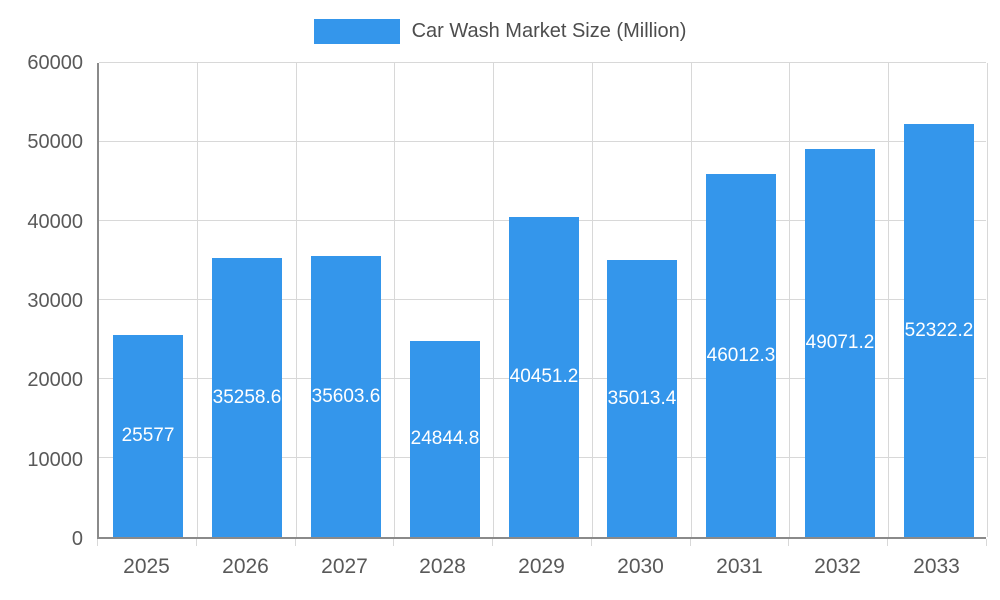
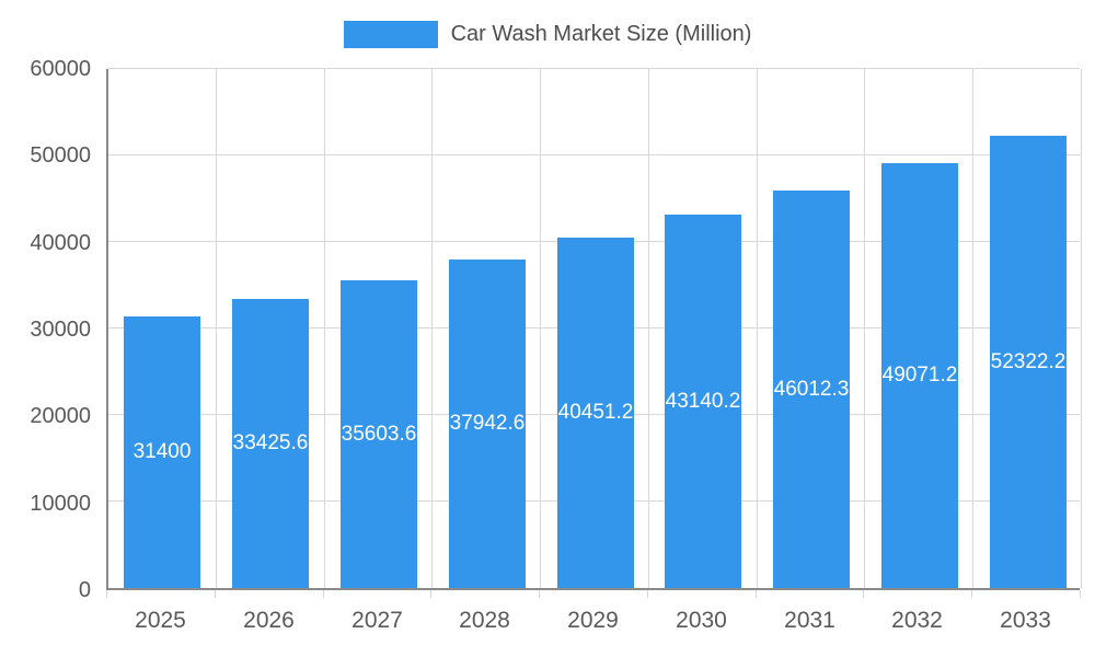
2025: 25577 -> 31400
2026: 35258.6 -> 33425.6
2028: 24844.8 -> 37942.6
2030: 35013.4 -> 43140.2
